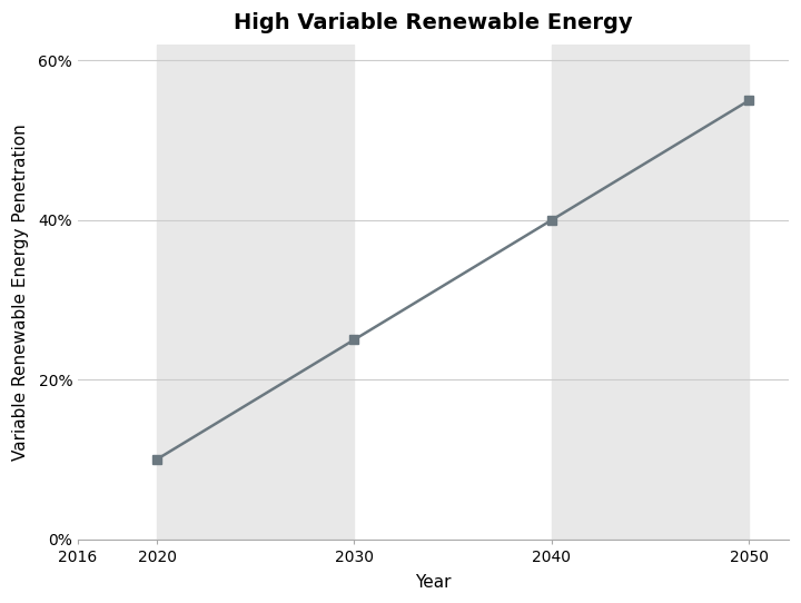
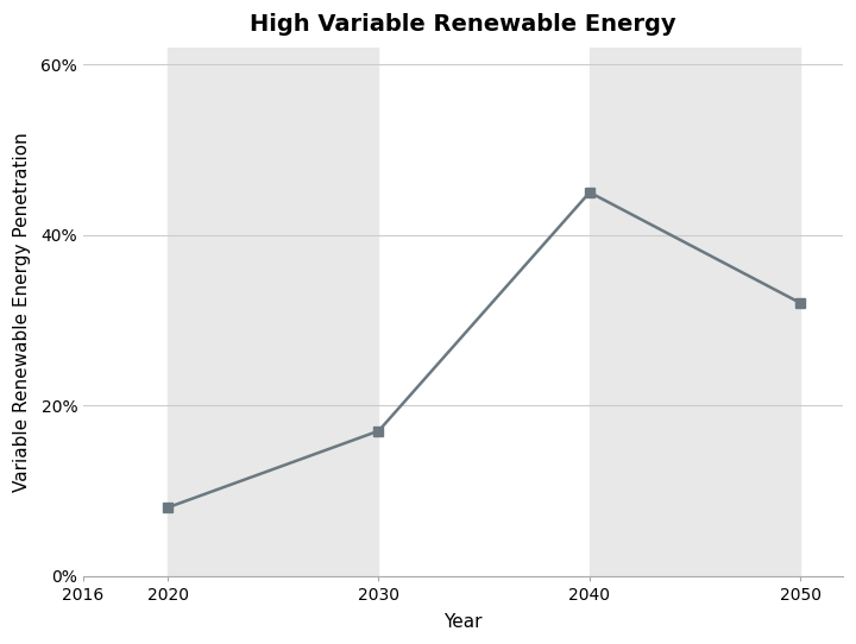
2020: 10% -> 8%
2030: 25% -> 17%
2040: 40% -> 45%
2050: 55% -> 32%
